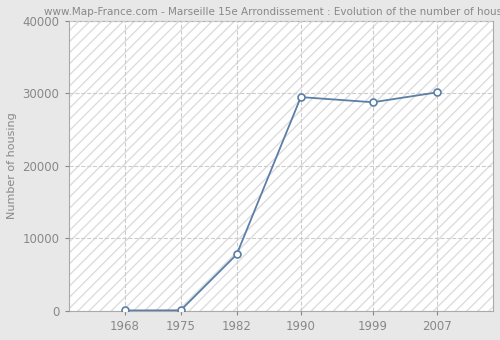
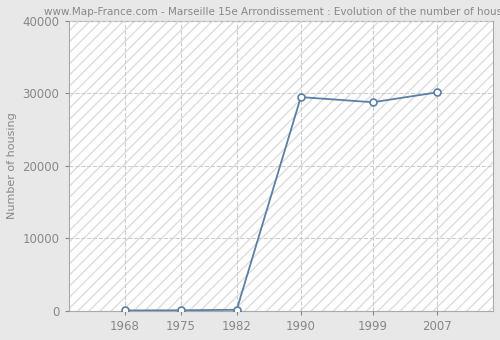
1982: 7800 -> 200
